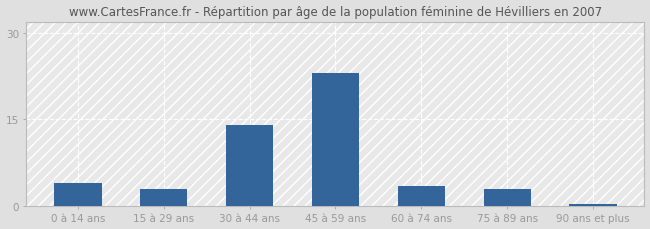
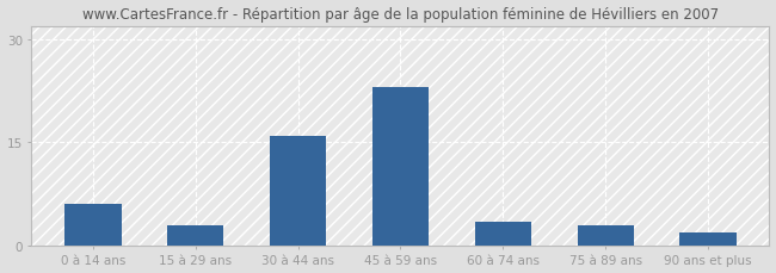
0 à 14 ans: 4.0 -> 6.0
30 à 44 ans: 14.0 -> 16.0
90 ans et plus: 0.4 -> 1.8
